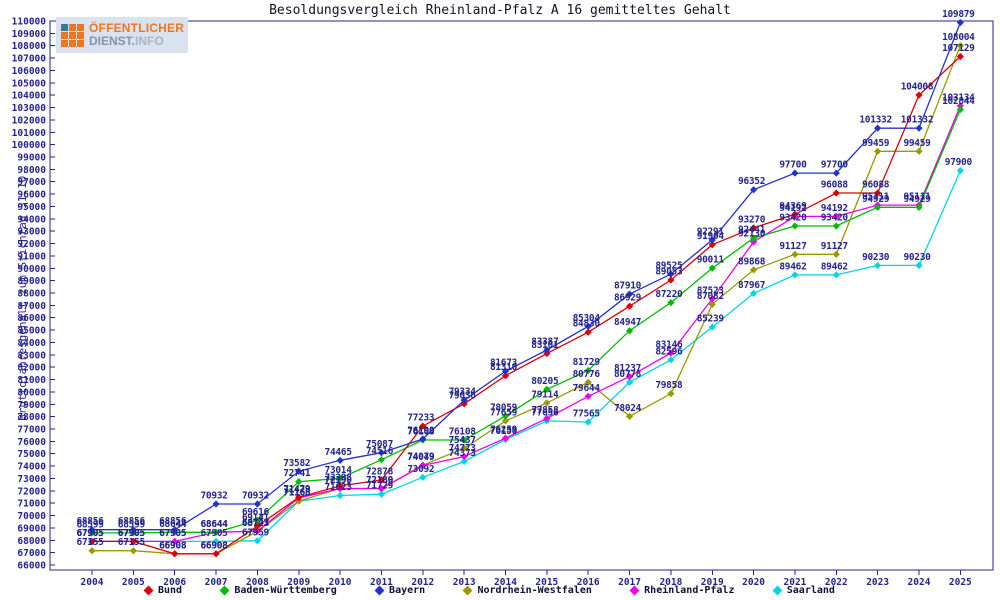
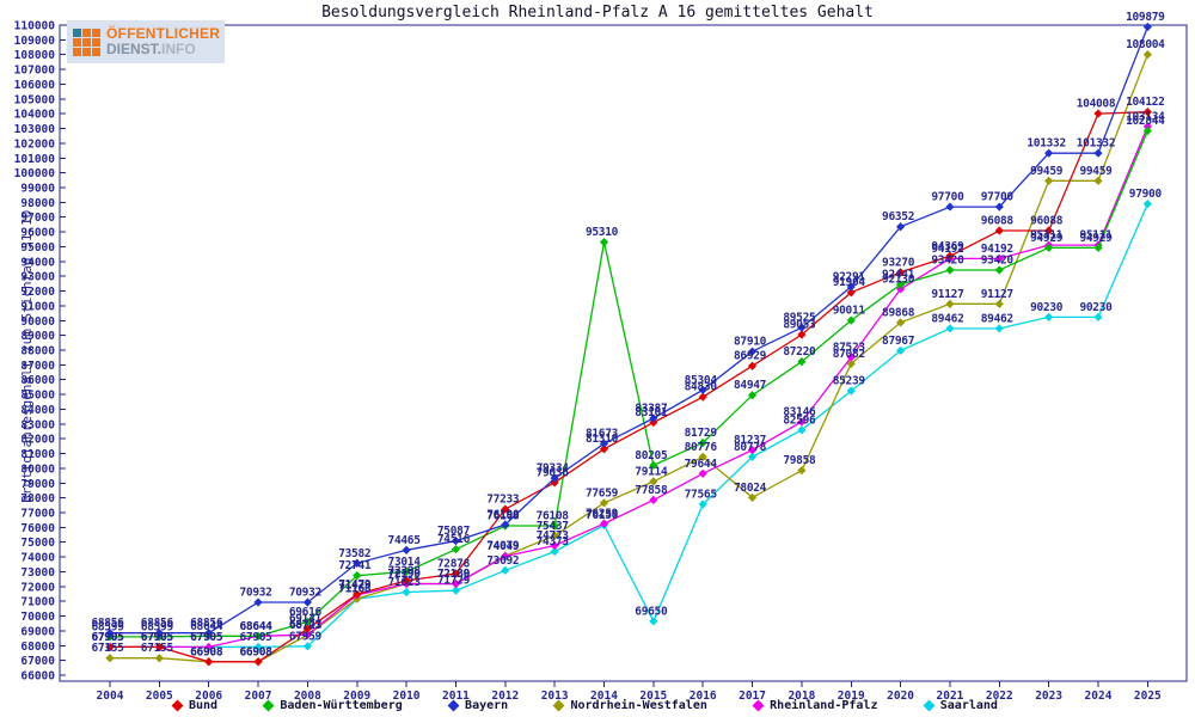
Baden-Württemberg/2014: 78059 -> 95310
Saarland/2015: 77656 -> 69650
Bund/2025: 107129 -> 104122
